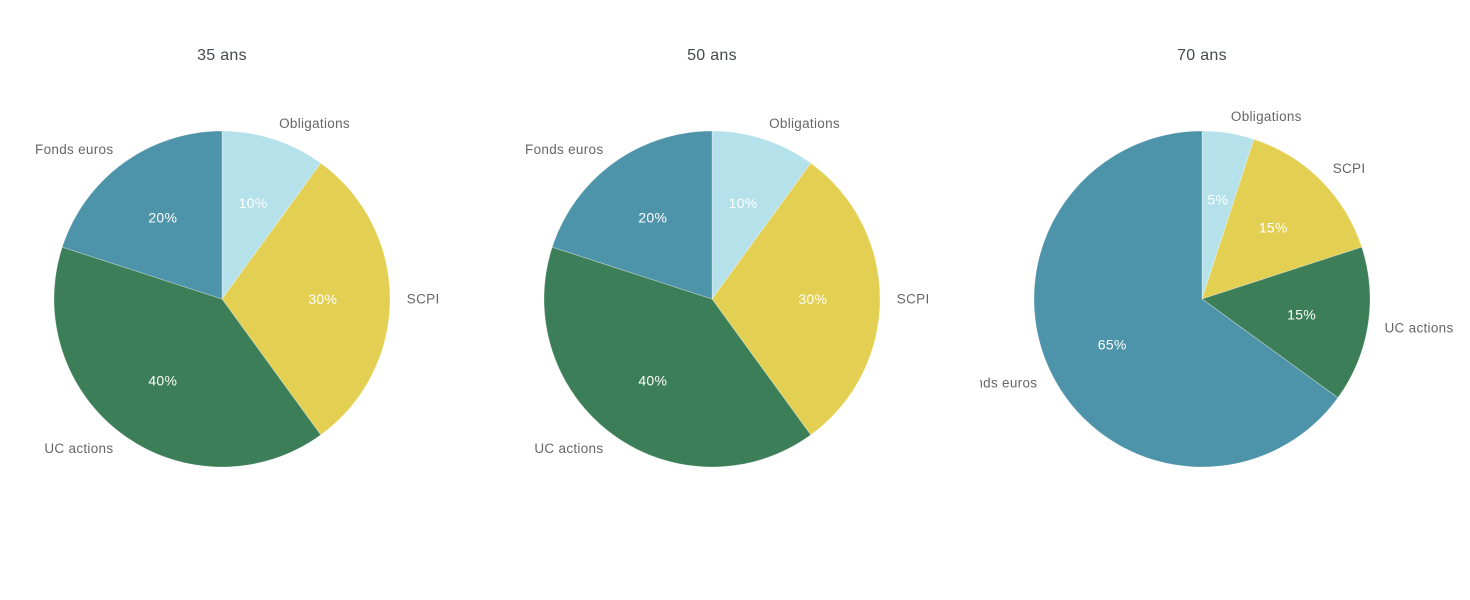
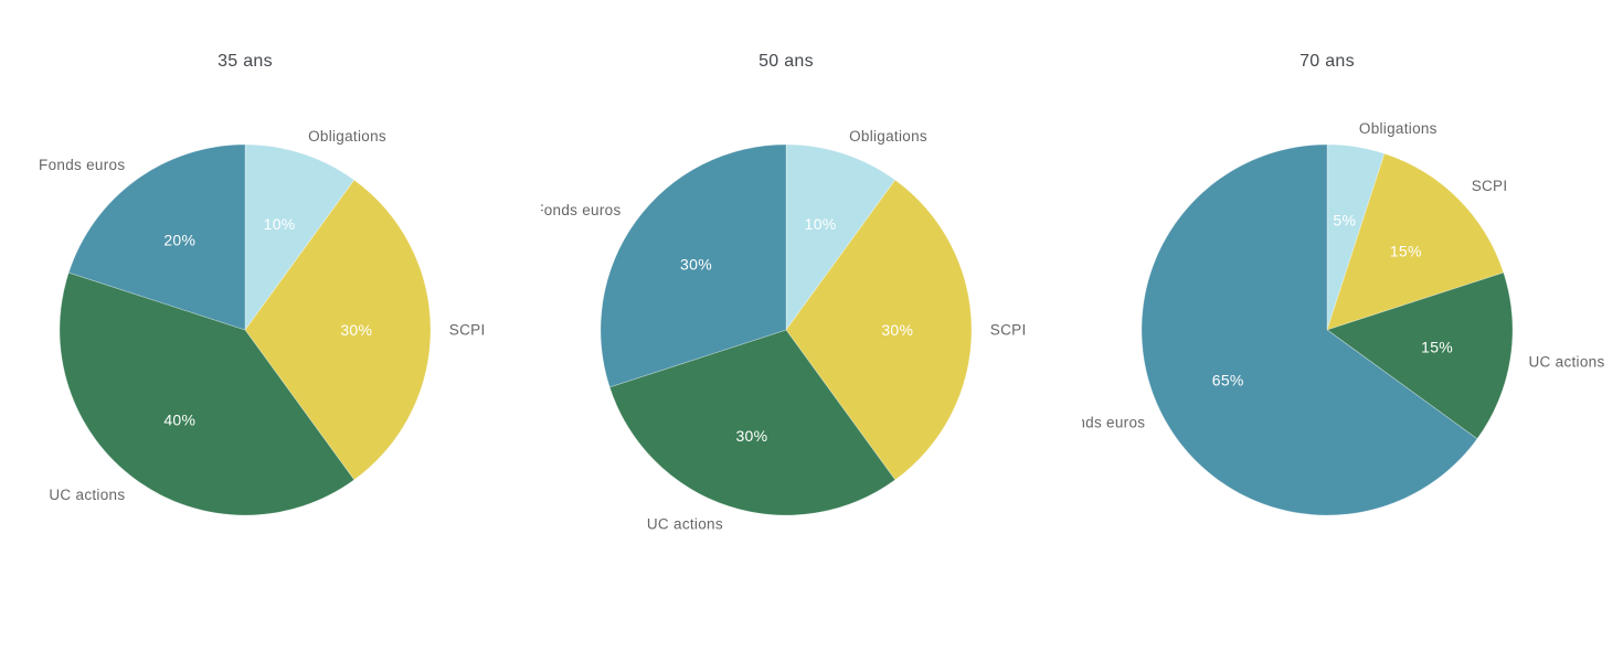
50 ans/UC actions: 40% -> 30%
50 ans/Fonds euros: 20% -> 30%
